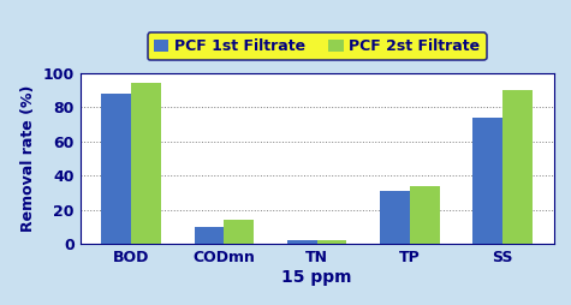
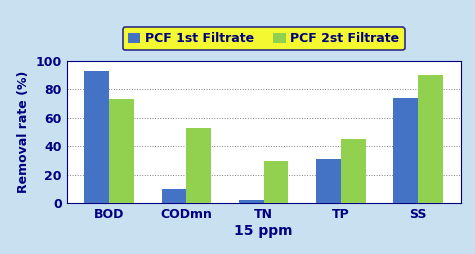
PCF 1st Filtrate/BOD: 88 -> 93
PCF 2st Filtrate/BOD: 94 -> 73
PCF 2st Filtrate/CODmn: 14 -> 53
PCF 2st Filtrate/TN: 2 -> 30
PCF 2st Filtrate/TP: 34 -> 45
